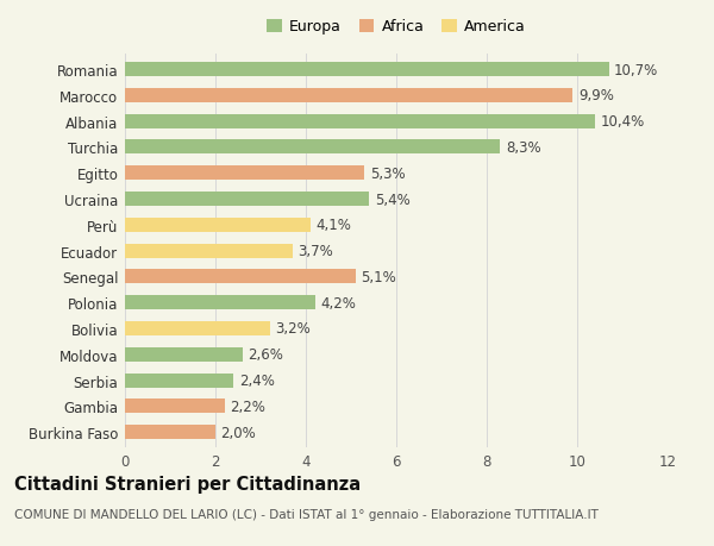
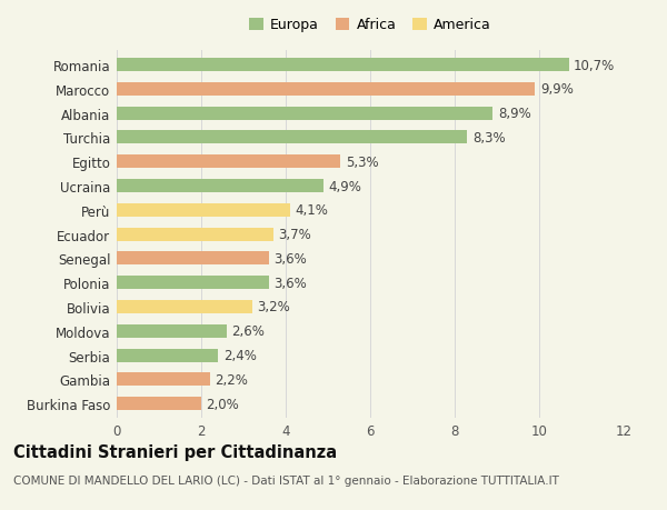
Albania: 10,4% -> 8,9%
Ucraina: 5,4% -> 4,9%
Senegal: 5,1% -> 3,6%
Polonia: 4,2% -> 3,6%
